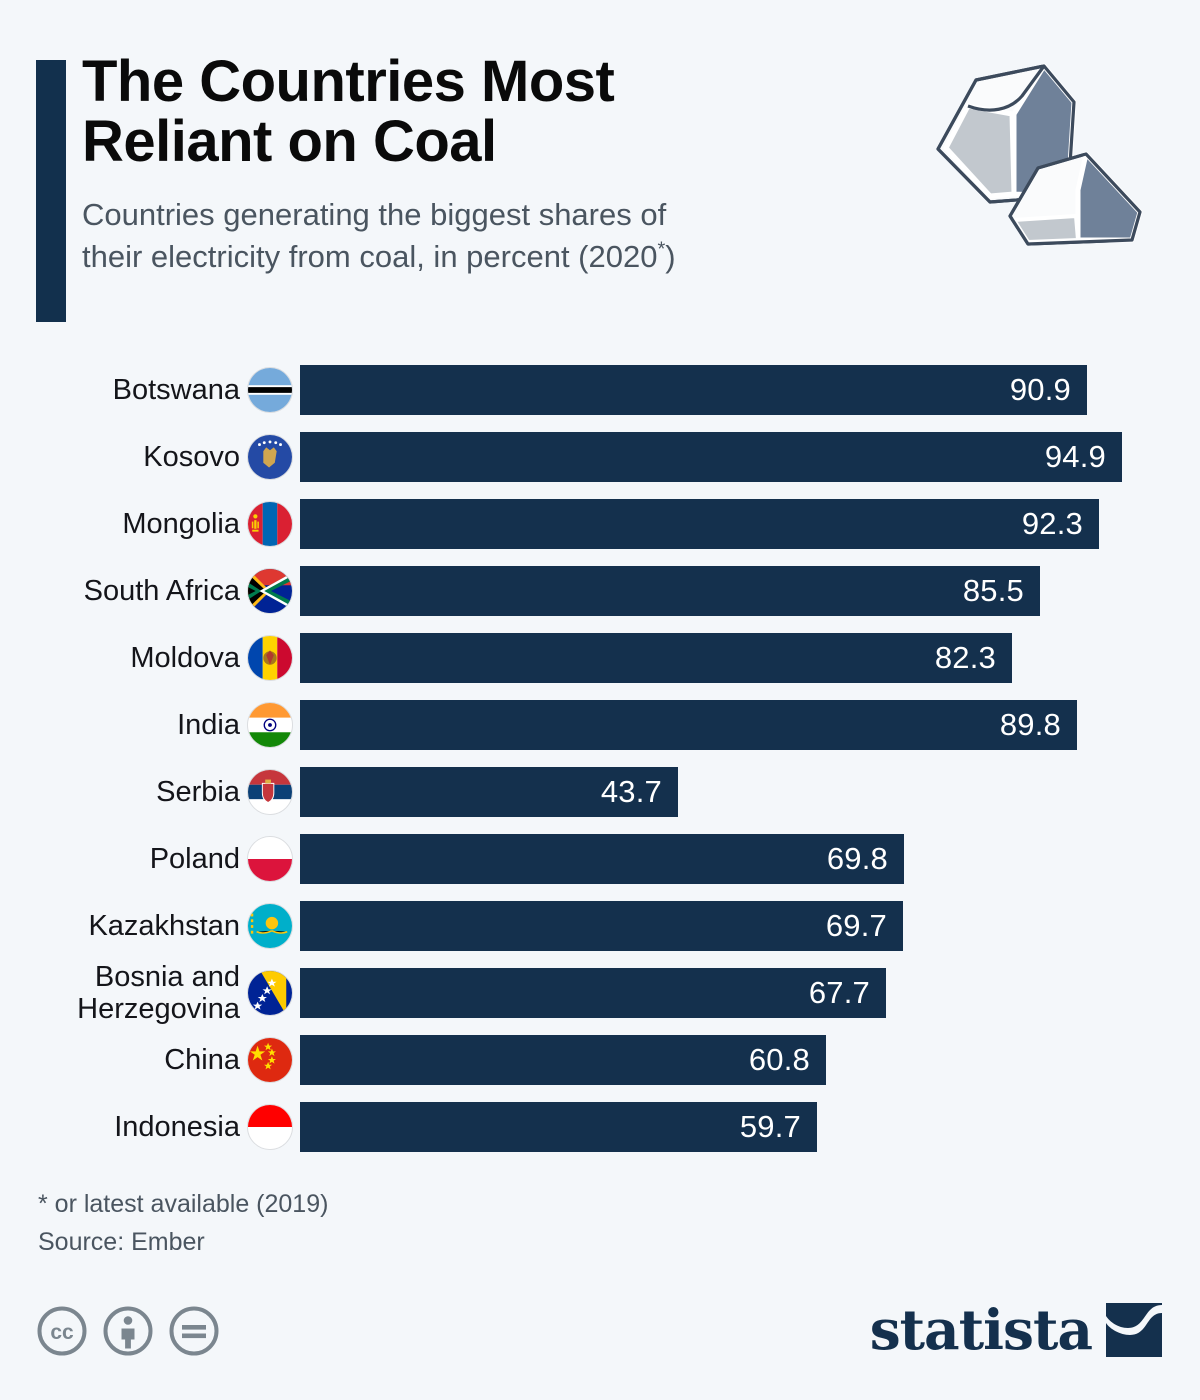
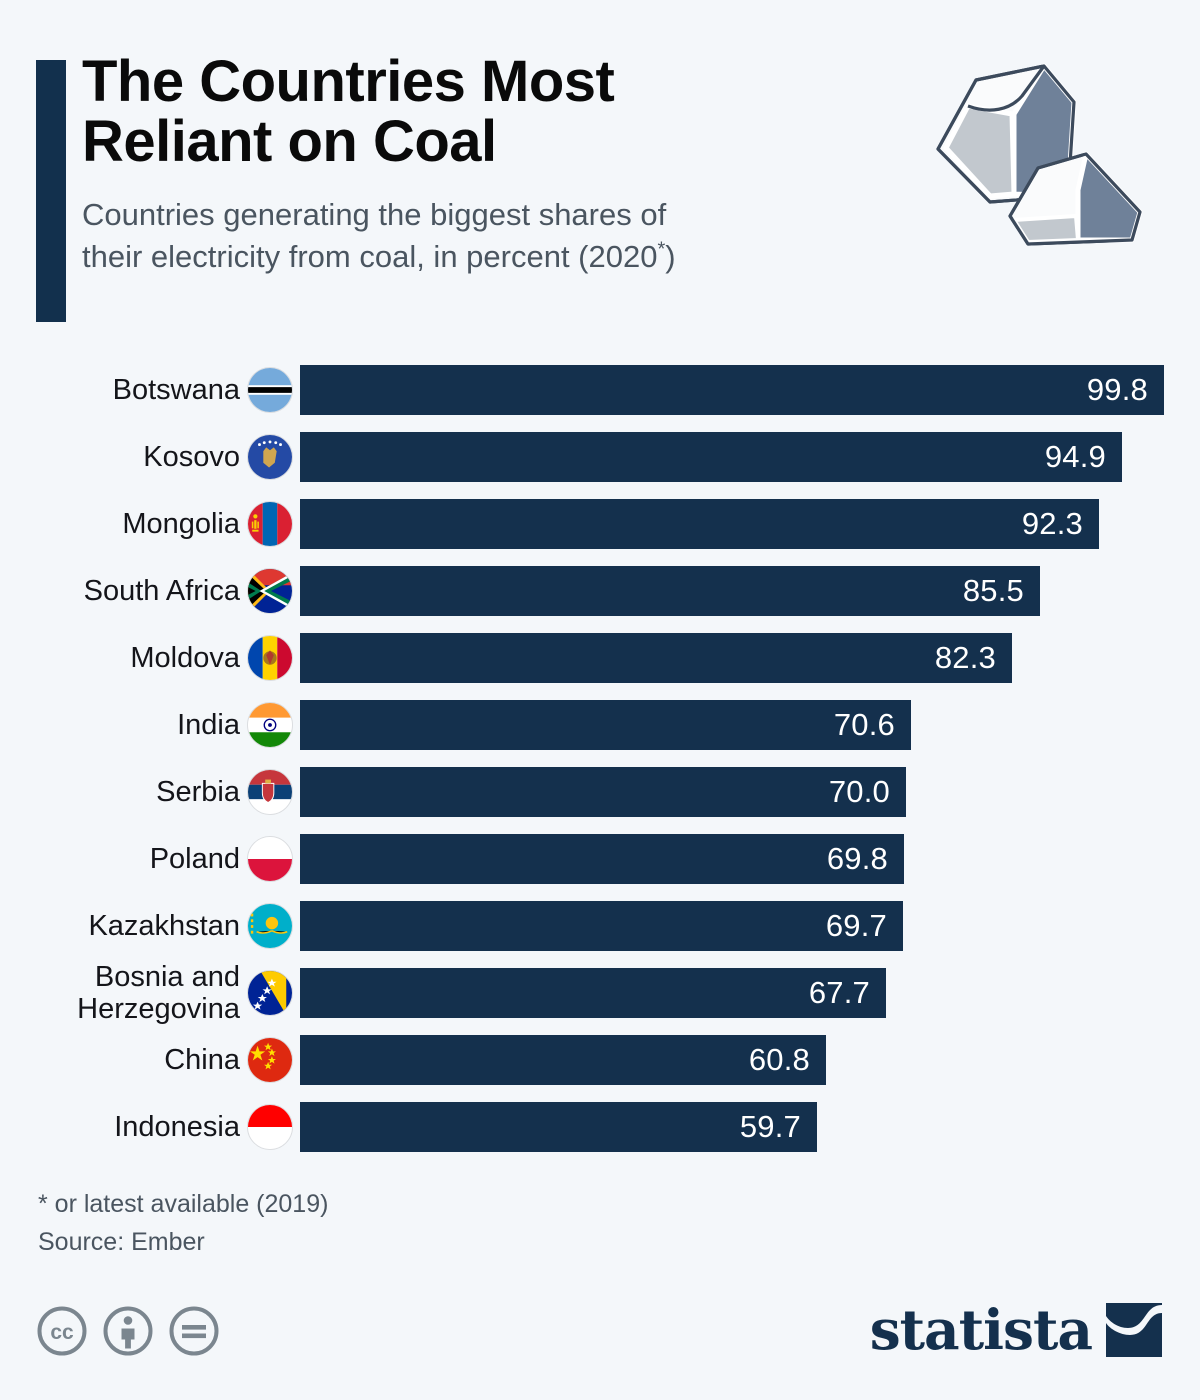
Botswana: 90.9 -> 99.8
India: 89.8 -> 70.6
Serbia: 43.7 -> 70.0
